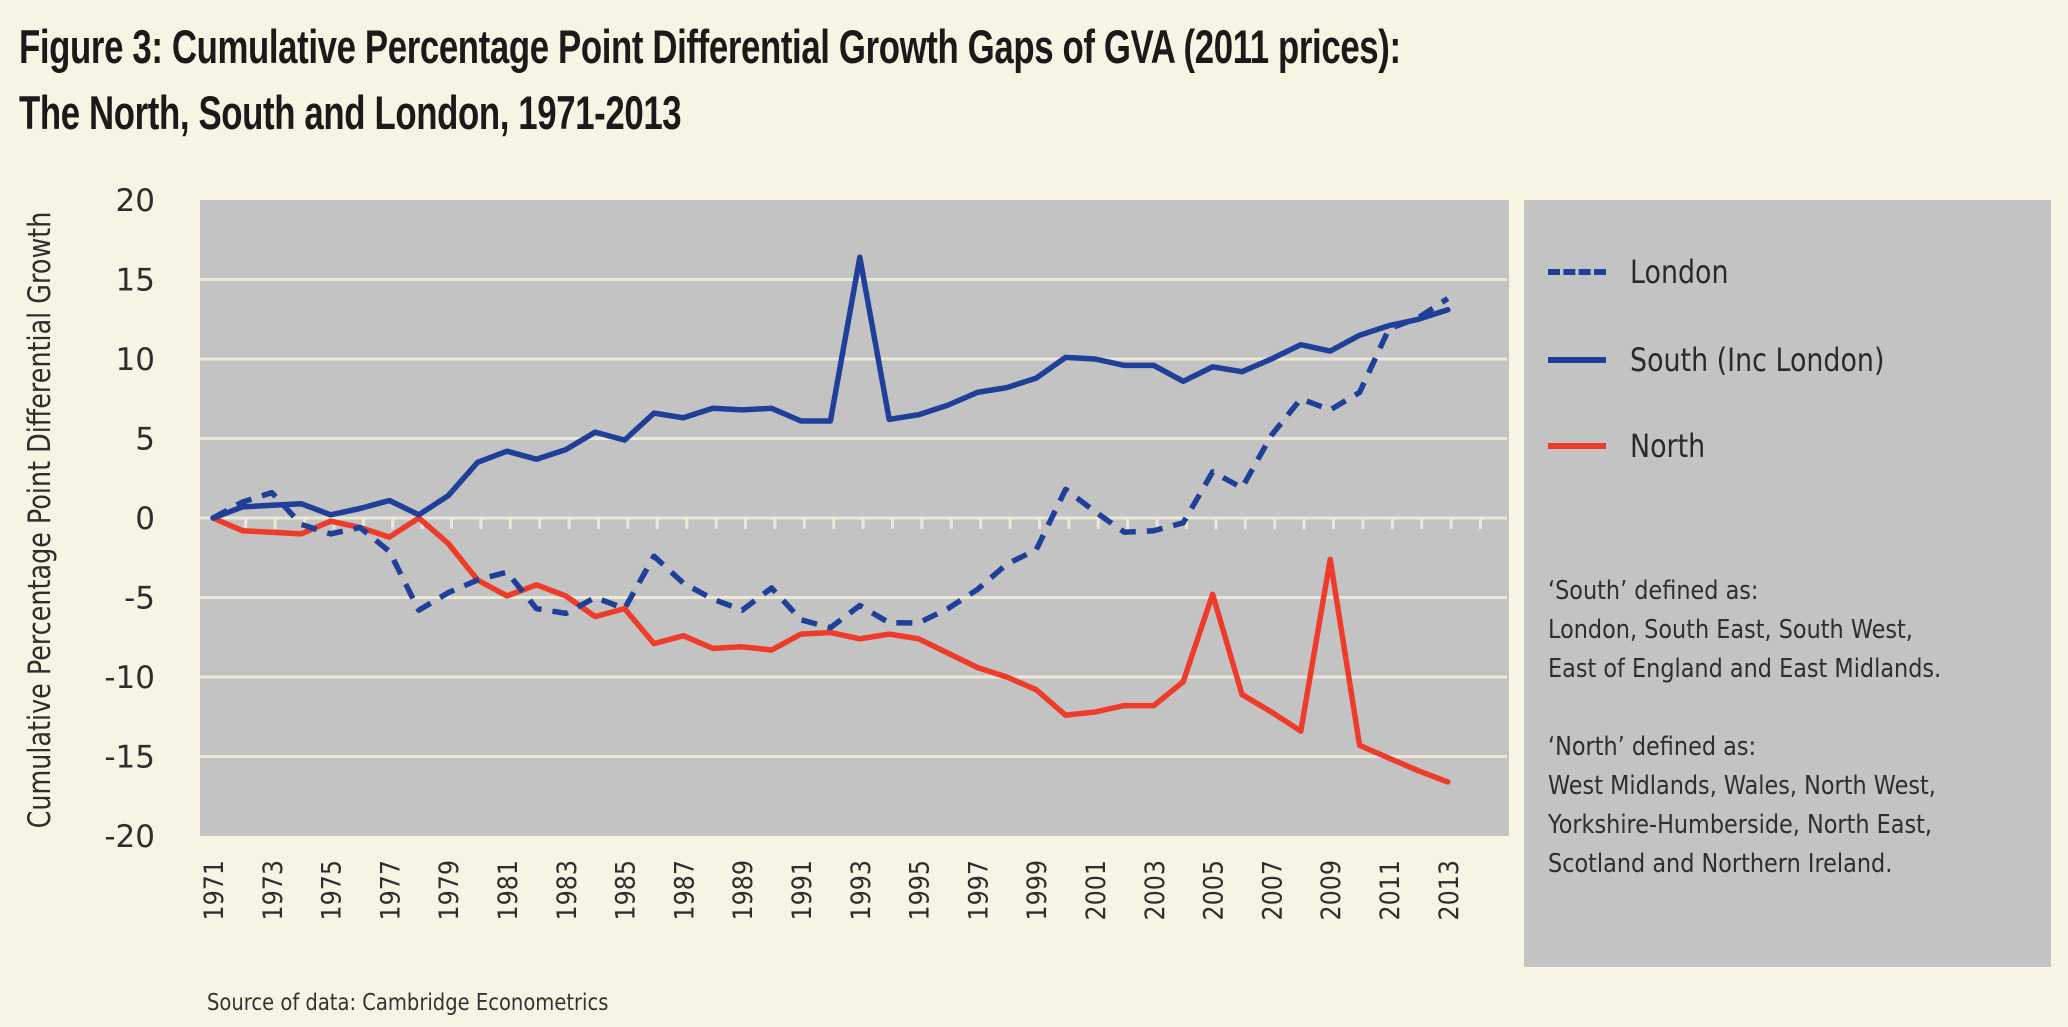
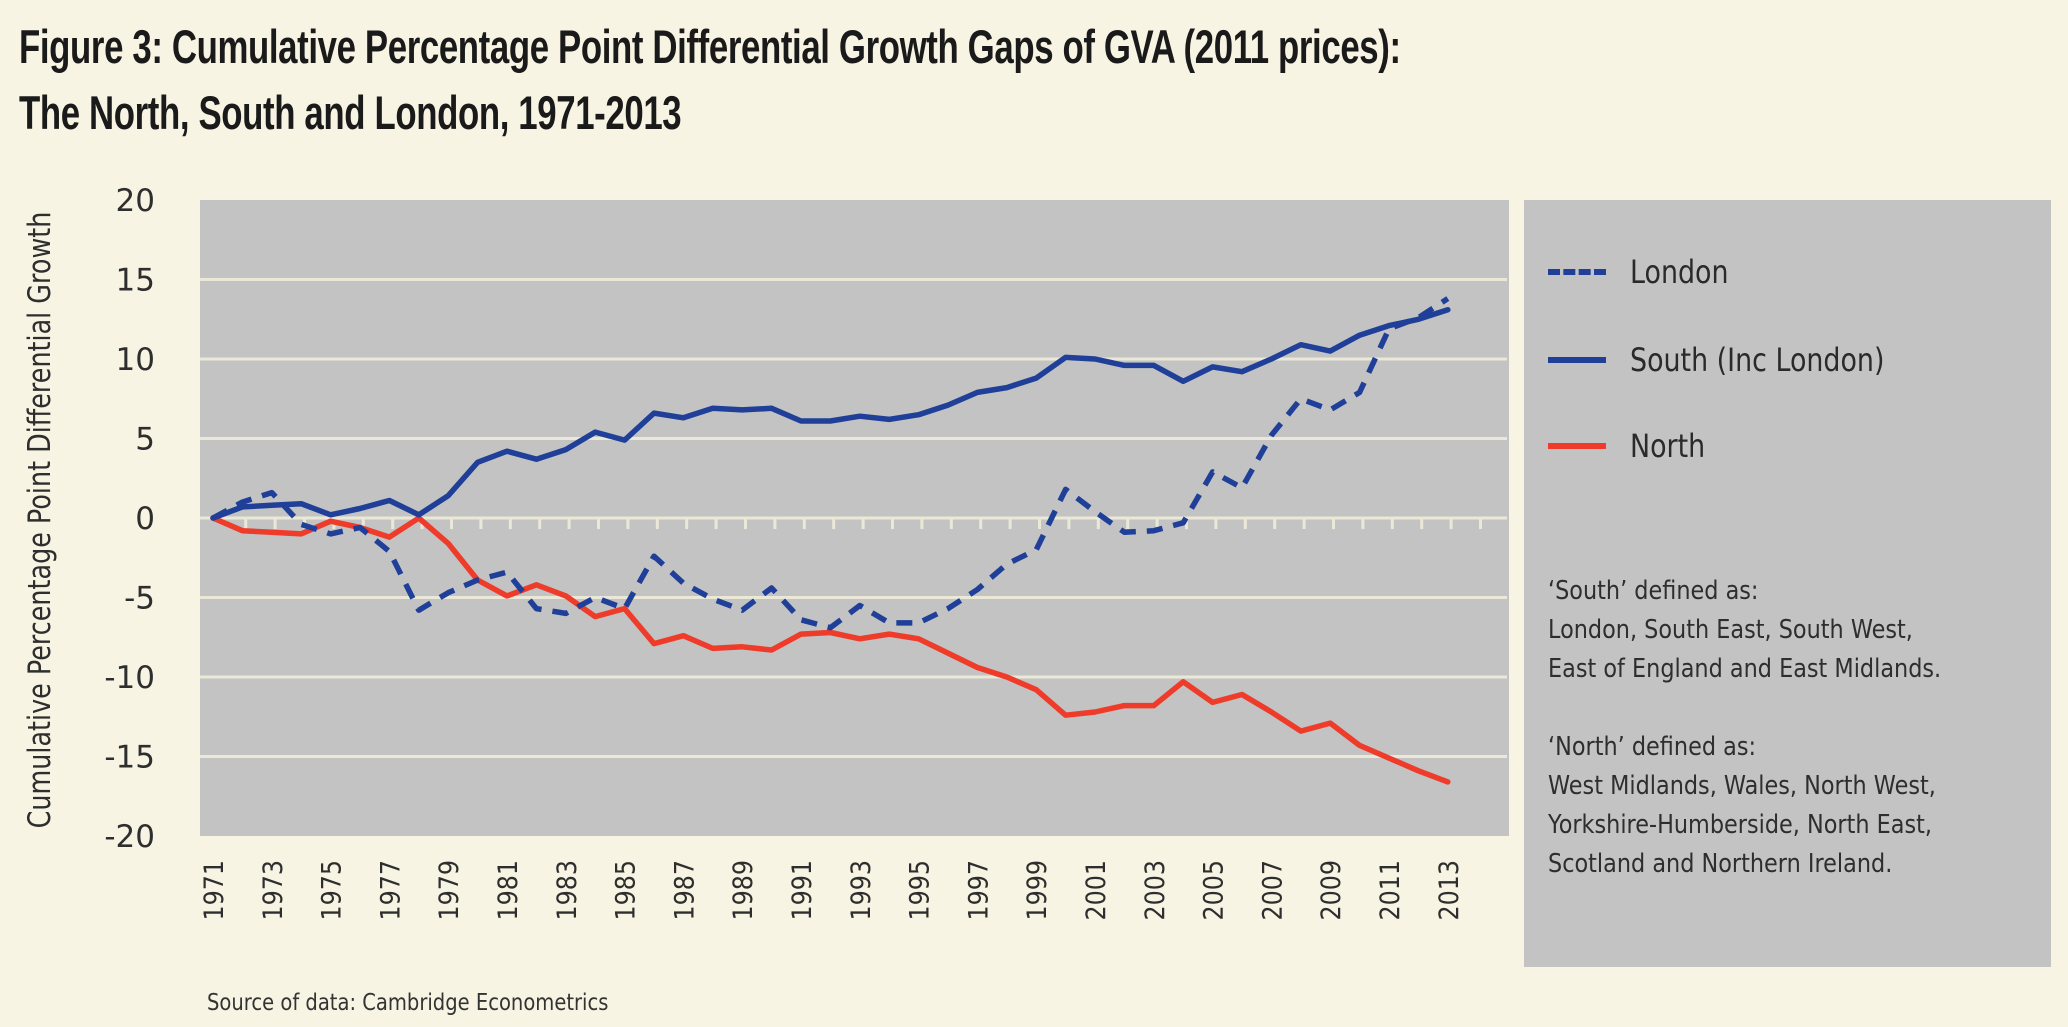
South (Inc London)/1993: 16.4 -> 6.4
North/2005: -4.8 -> -11.6
North/2009: -2.6 -> -12.9
